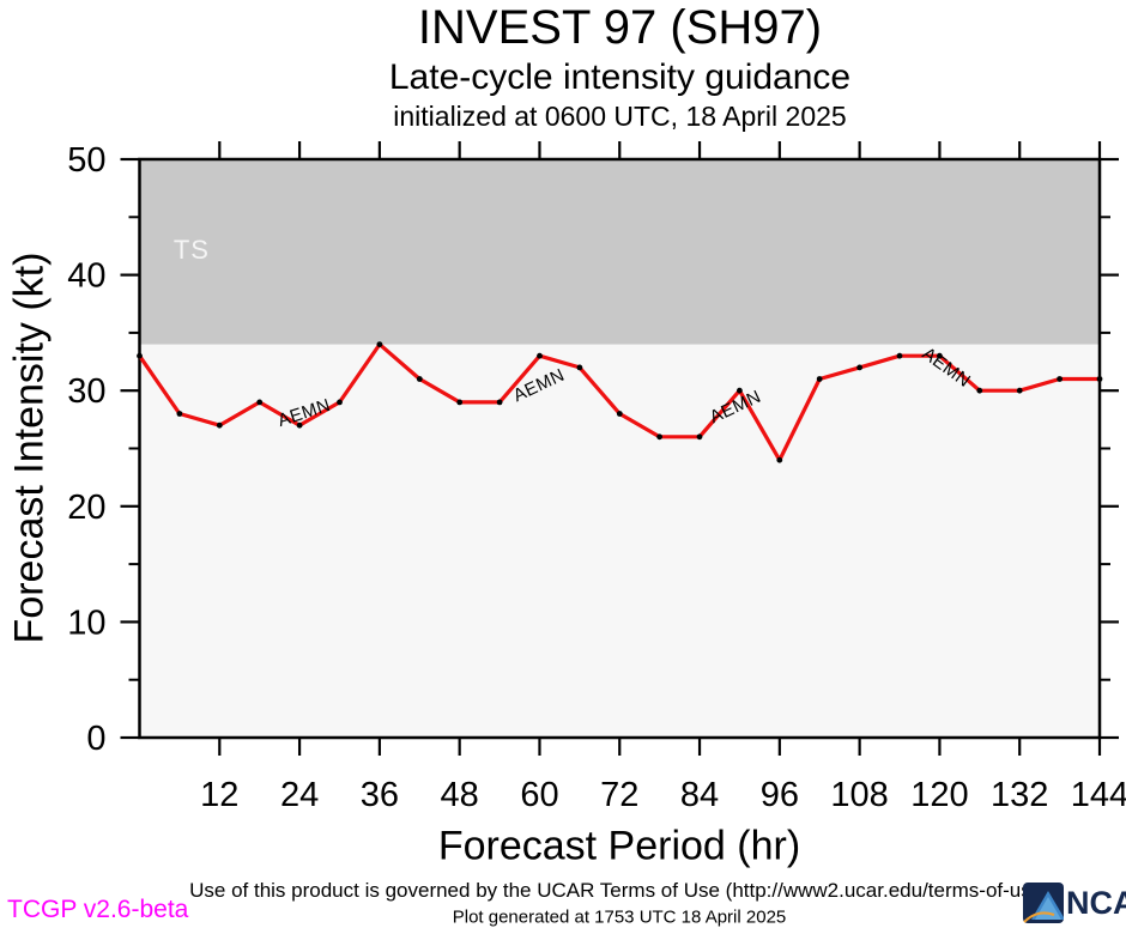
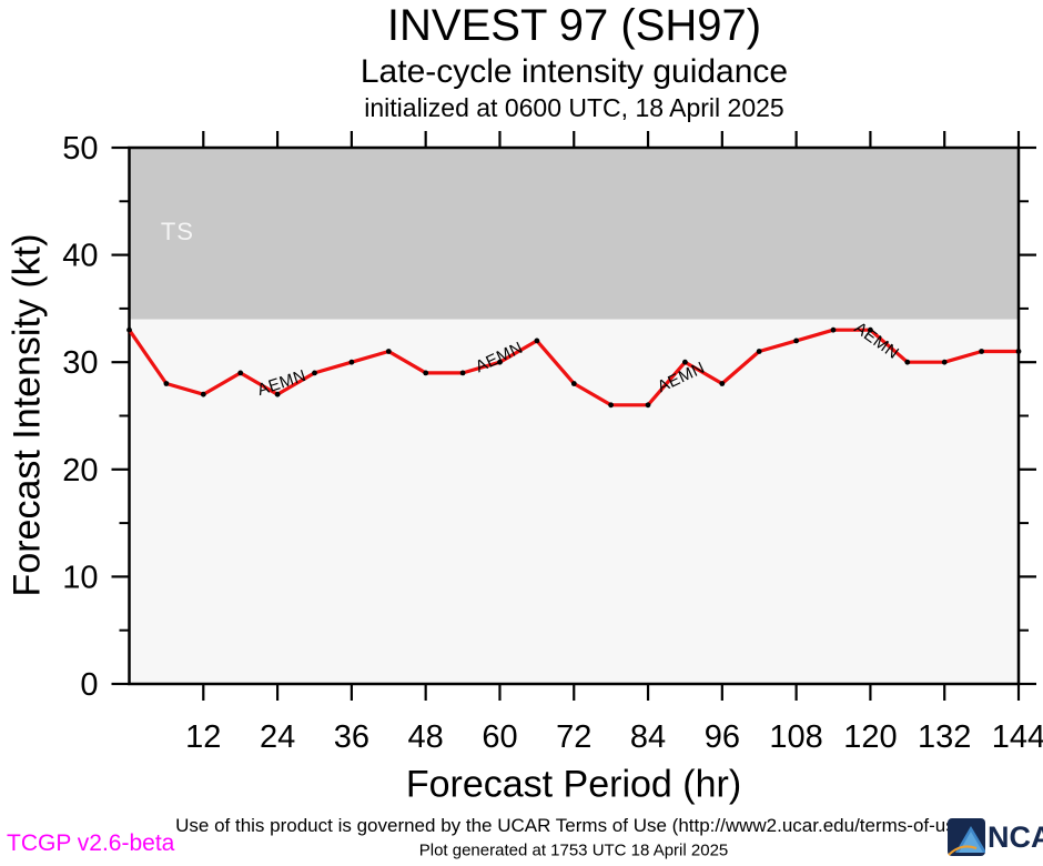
36: 34 -> 30
60: 33 -> 30
96: 24 -> 28
